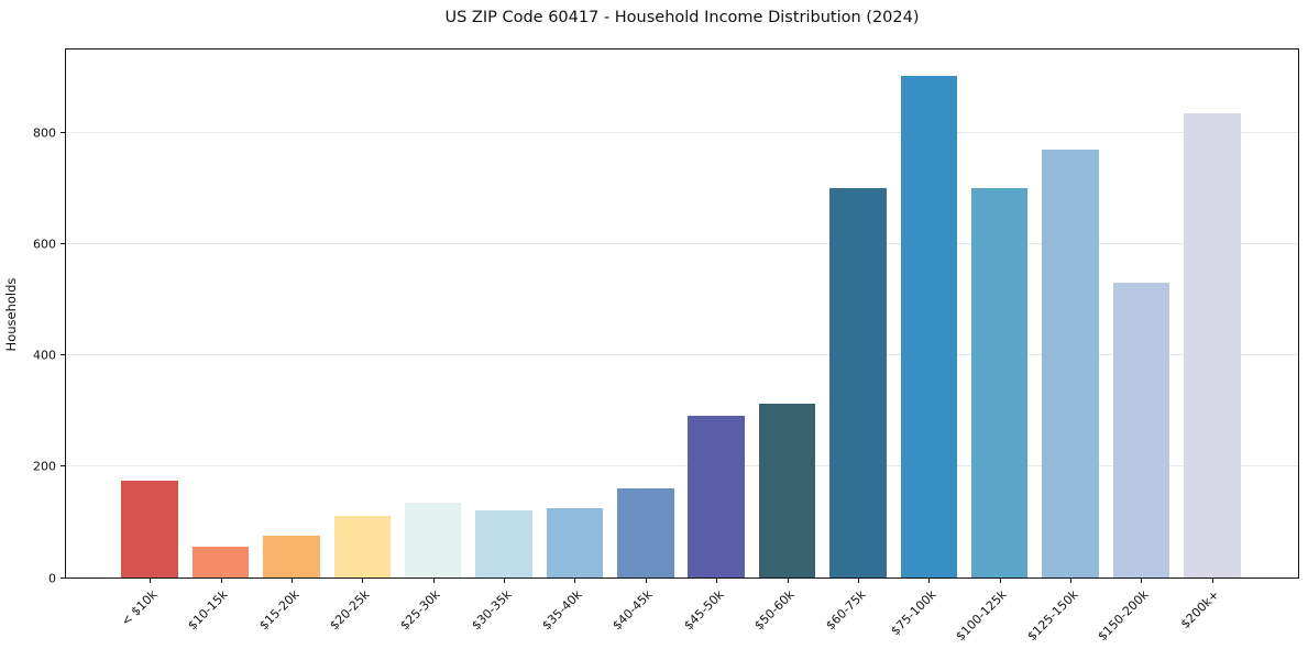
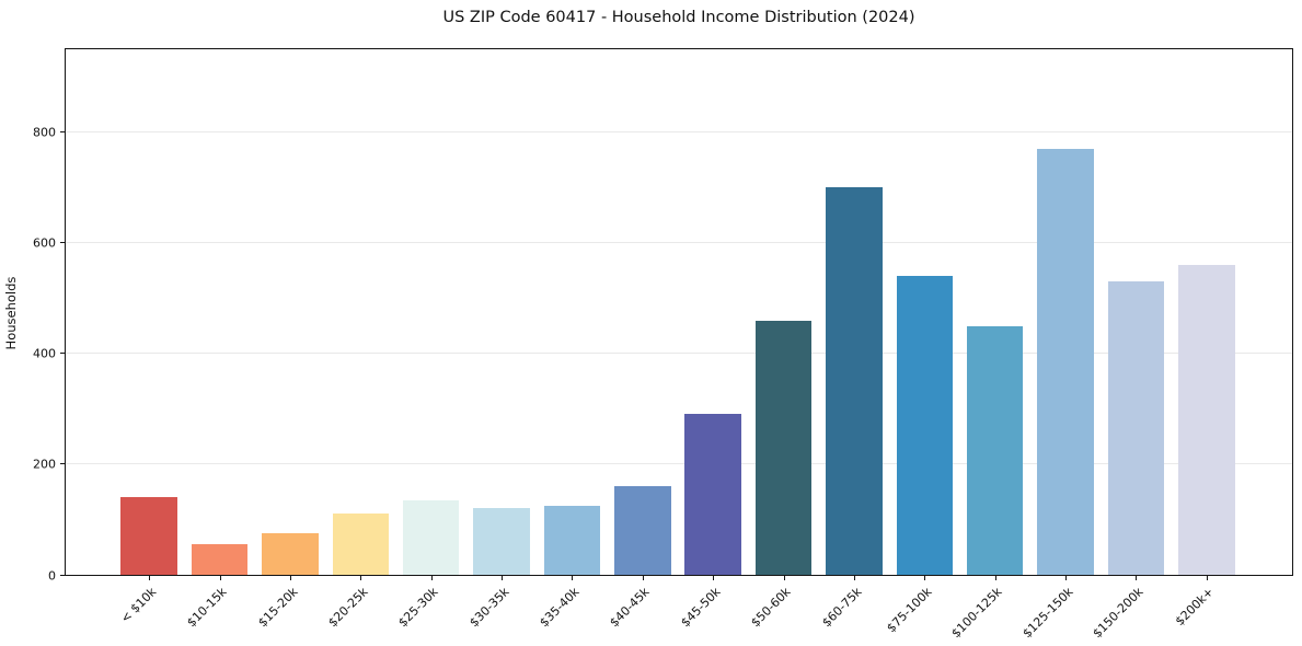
< $10k: 180 -> 140
$50-60k: 310 -> 460
$75-100k: 900 -> 540
$100-125k: 700 -> 450
$200k+: 840 -> 560
